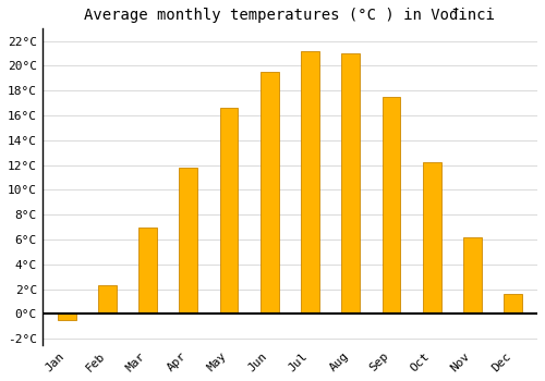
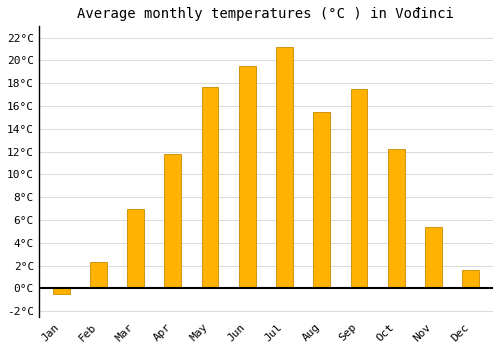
May: 16.6°C -> 17.7°C
Aug: 21.0°C -> 15.5°C
Nov: 6.2°C -> 5.4°C
